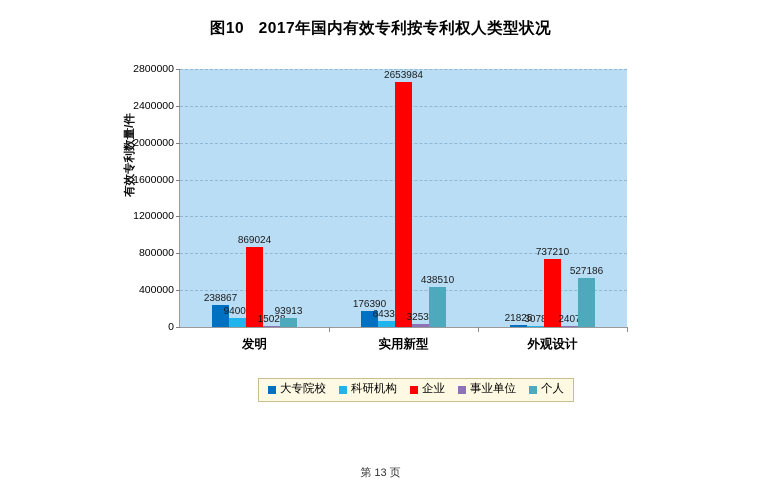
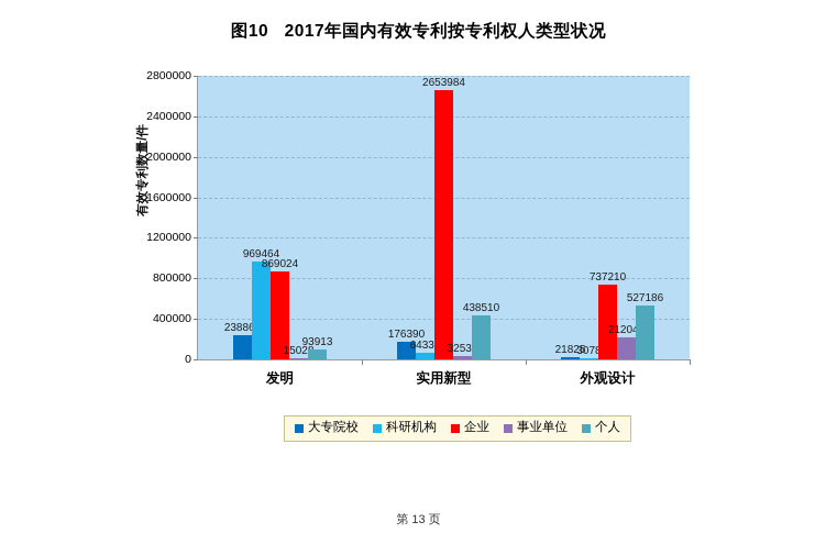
科研机构/发明: 94008 -> 969464
事业单位/外观设计: 2407 -> 212042
